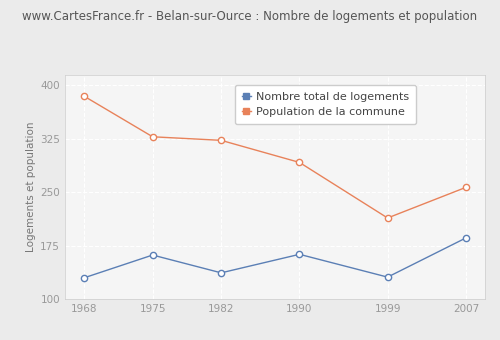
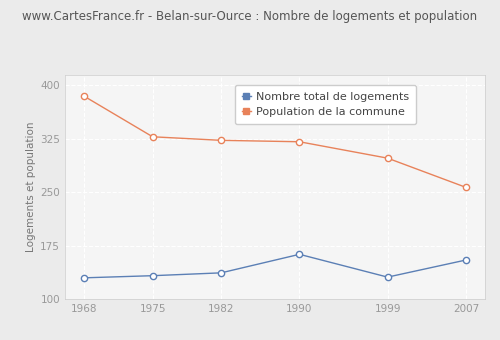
Nombre total de logements/1975: 162 -> 133
Population de la commune/1990: 292 -> 321
Population de la commune/1999: 214 -> 298
Nombre total de logements/2007: 186 -> 155
